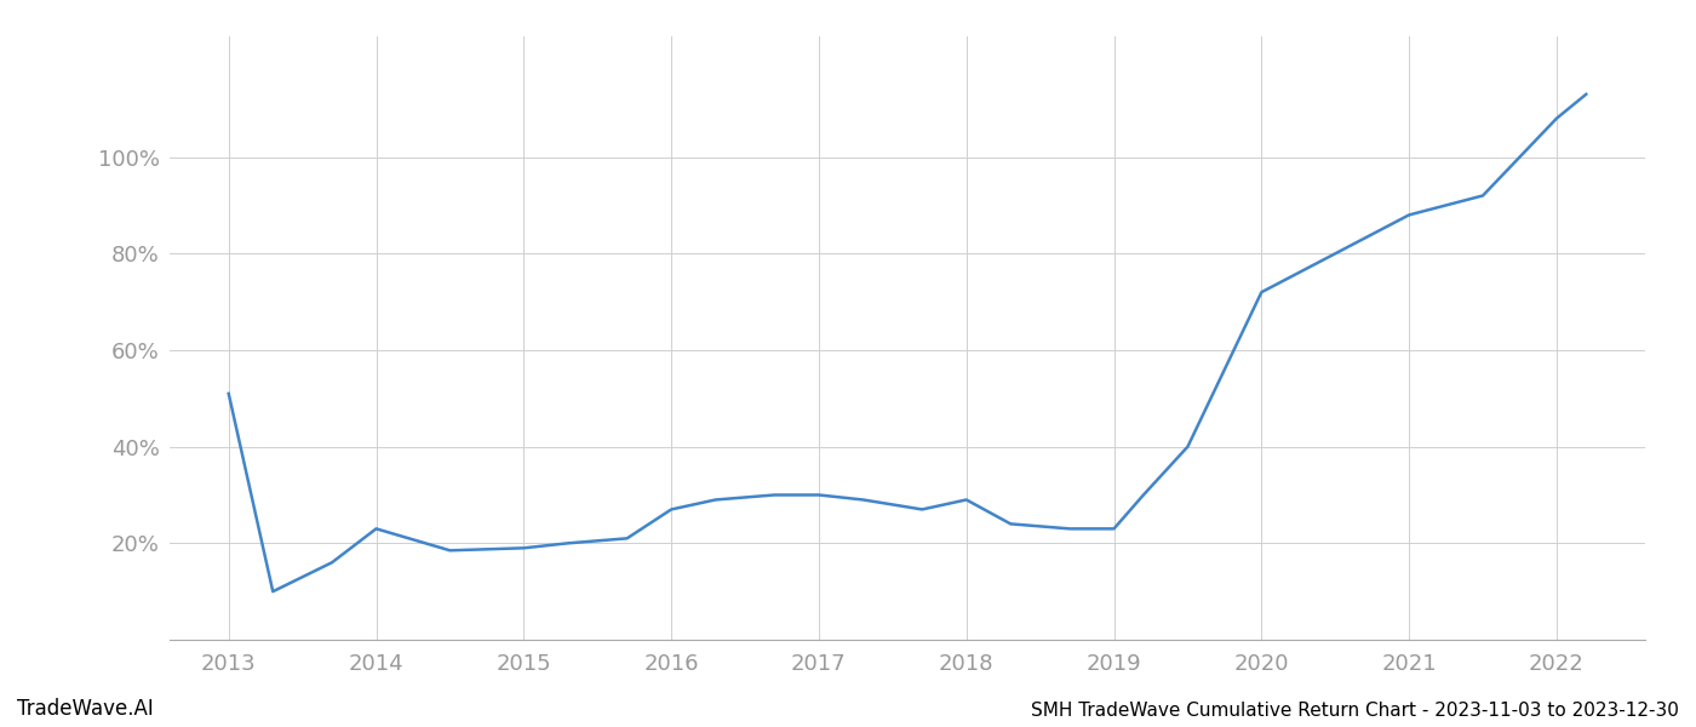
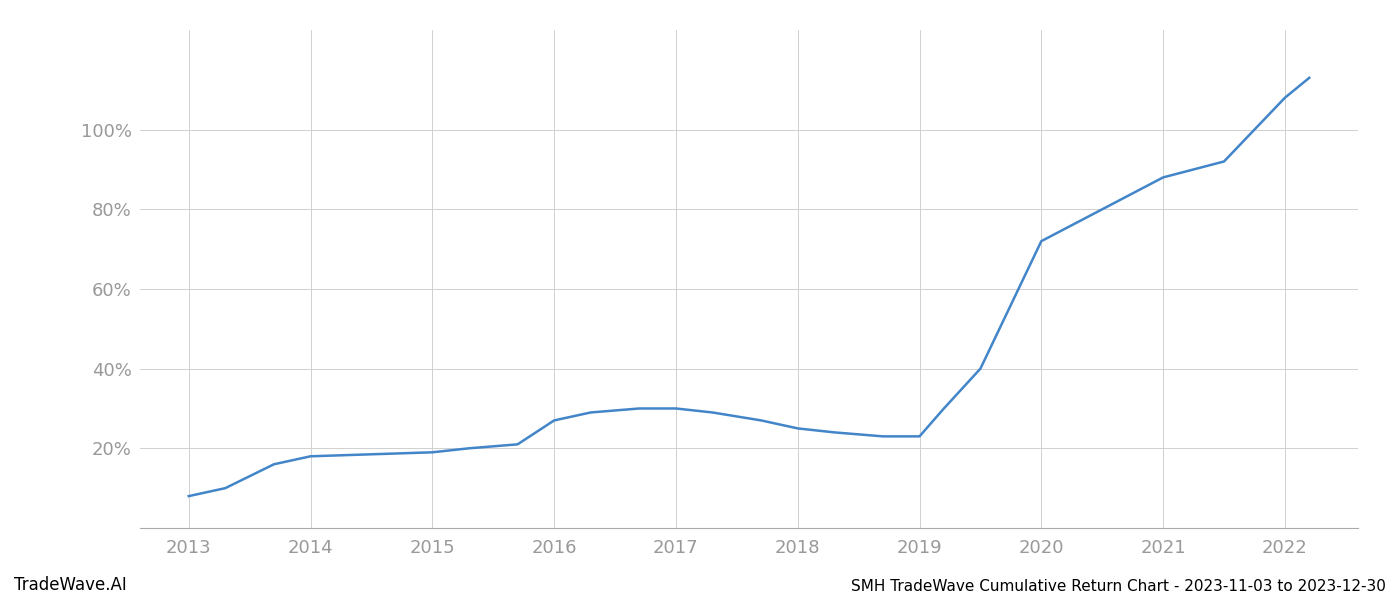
2013: 51.0% -> 8.0%
2014: 23.0% -> 18.0%
2018: 29.0% -> 25.0%
